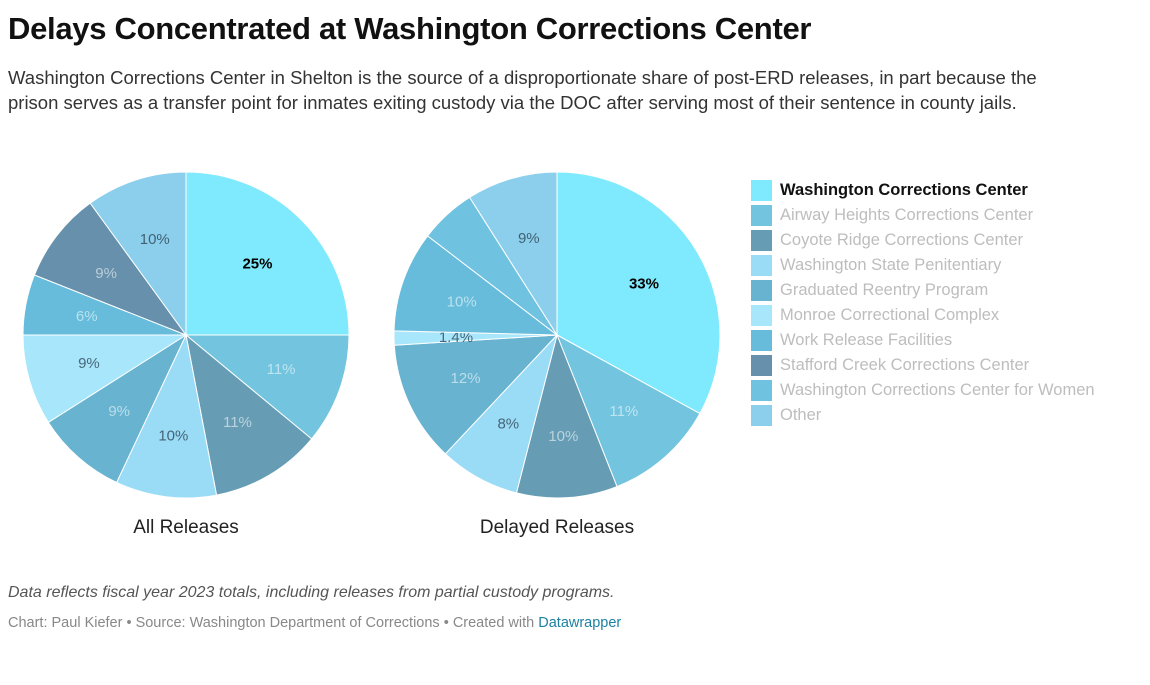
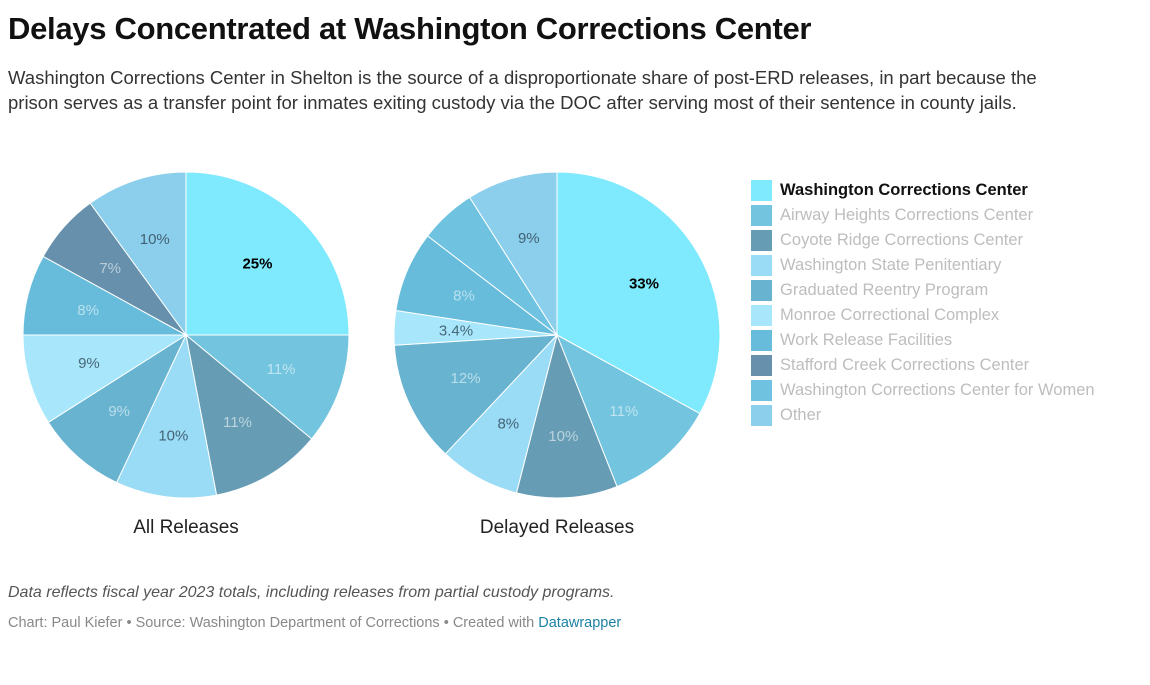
Delayed Releases/Monroe Correctional Complex: 1.4% -> 3.4%
All Releases/Work Release Facilities: 6% -> 8%
Delayed Releases/Work Release Facilities: 10% -> 8%
All Releases/Stafford Creek Corrections Center: 9% -> 7%
